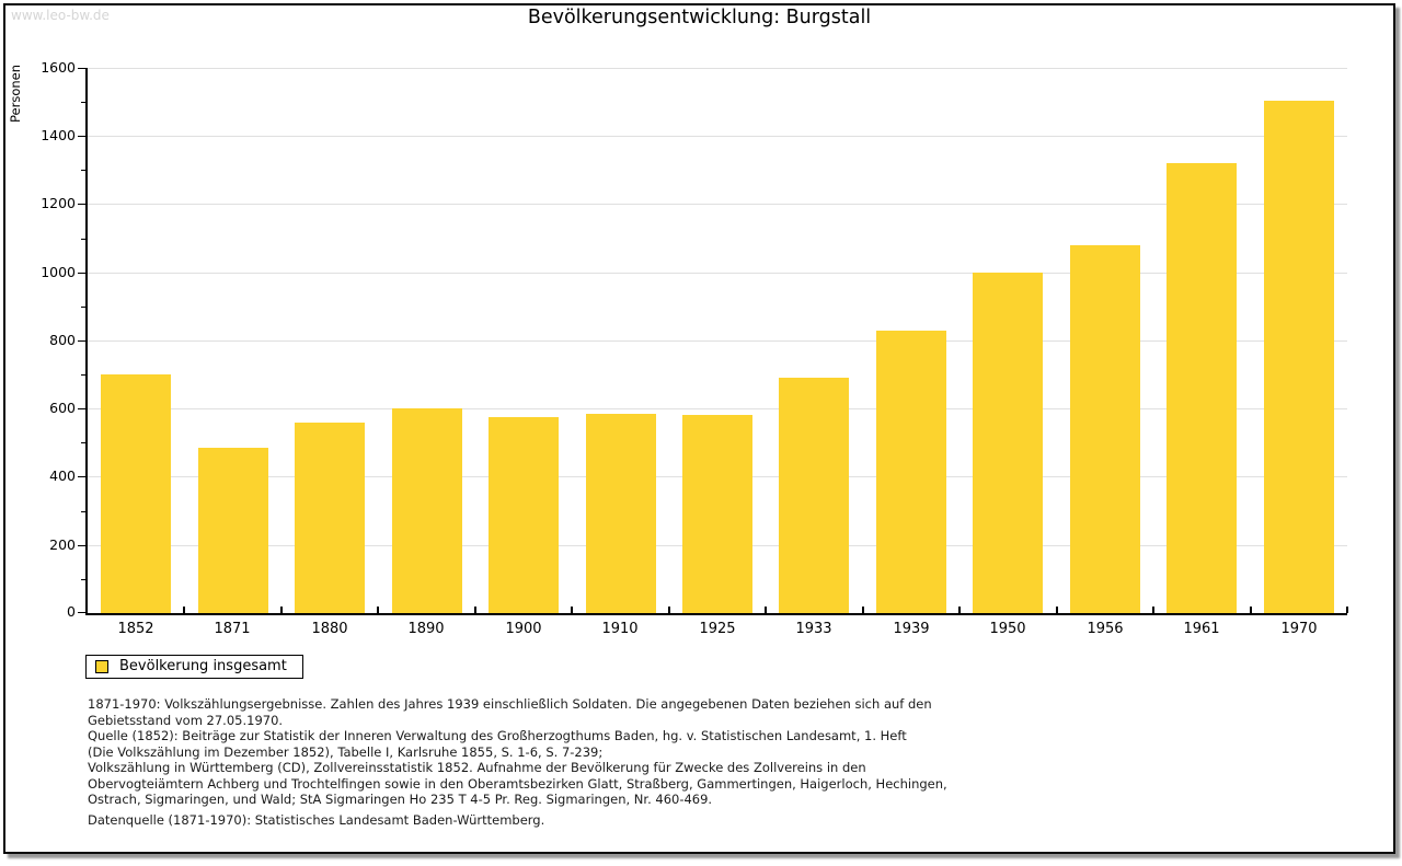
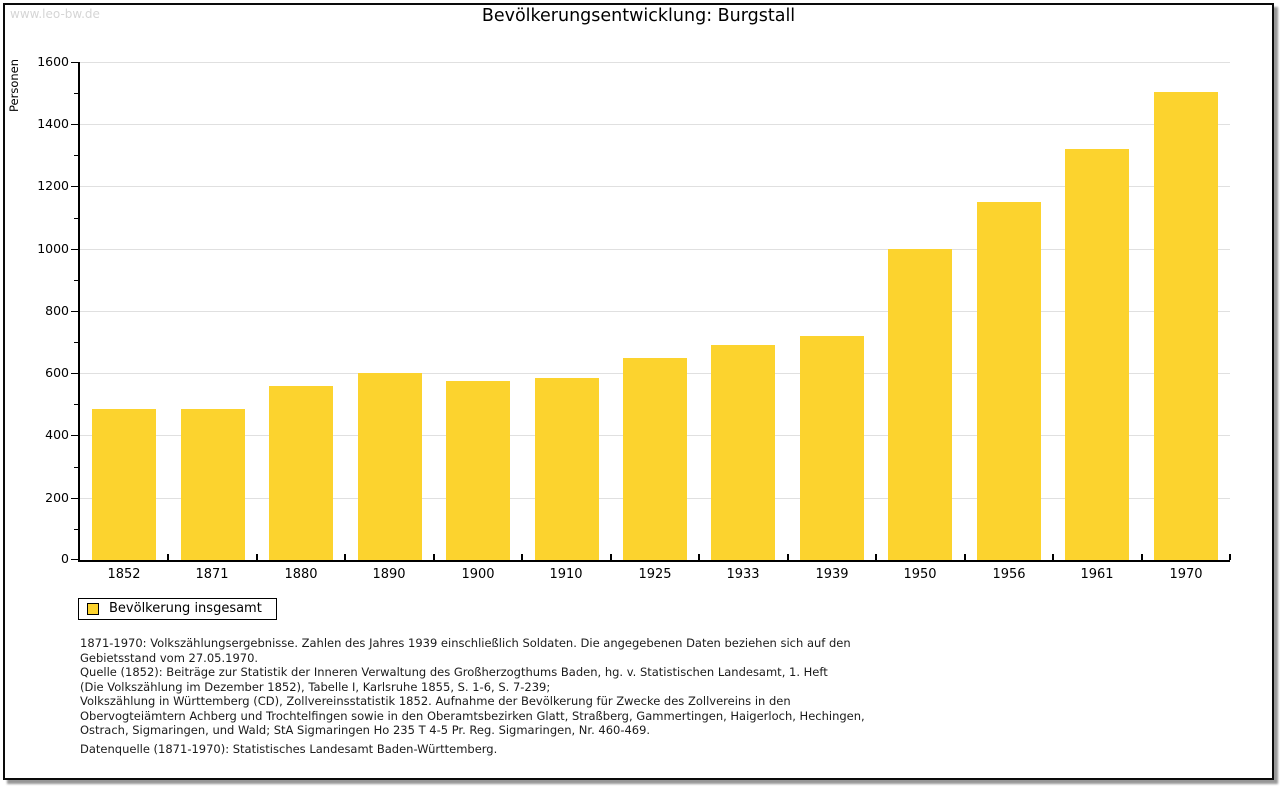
1852: 700 -> 480
1925: 580 -> 650
1939: 830 -> 720
1956: 1080 -> 1150
